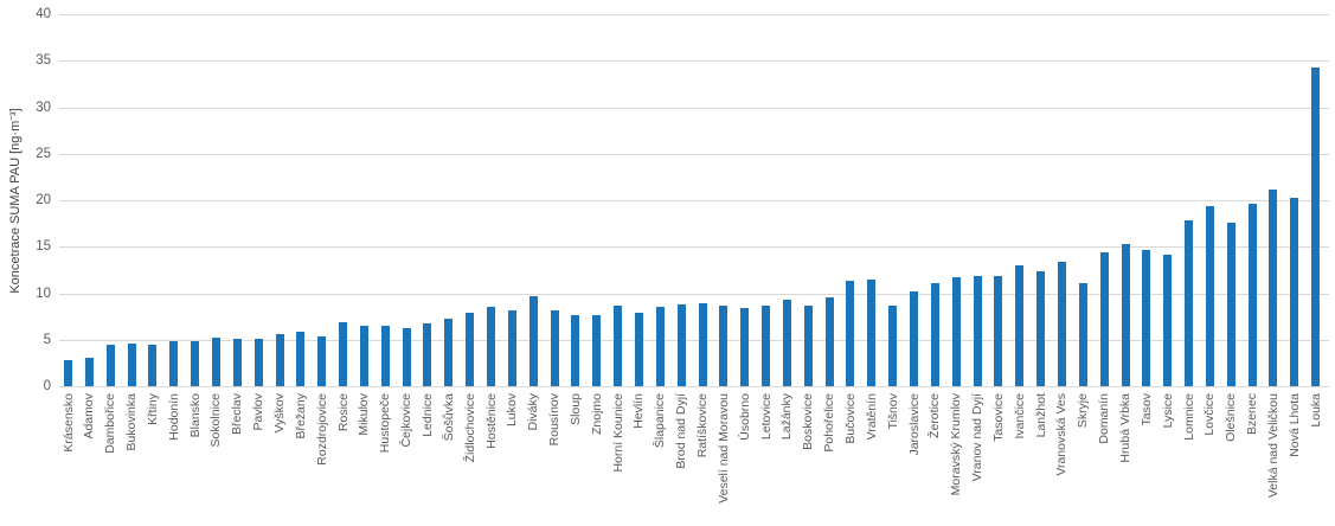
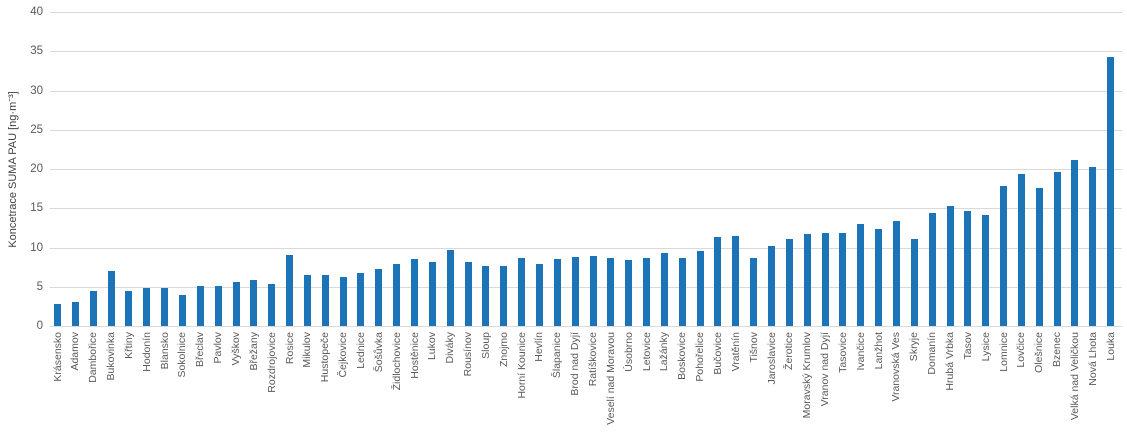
Bukovinka: 5 -> 7
Sokolnice: 5 -> 4
Rosice: 7 -> 9
